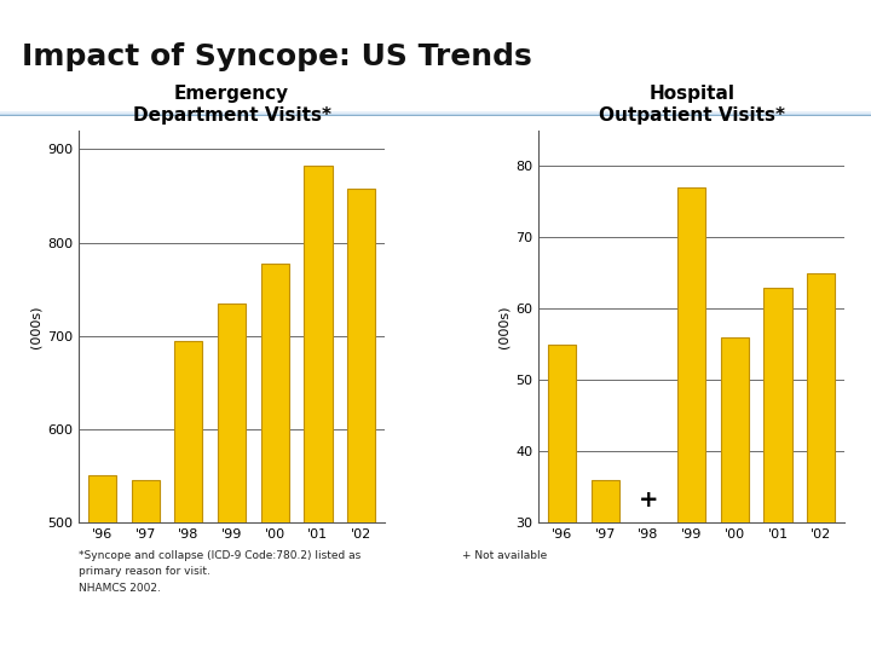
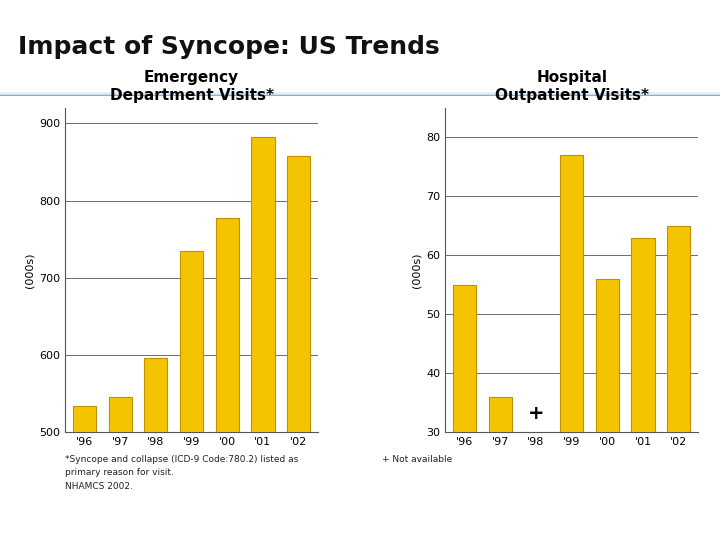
Emergency Department Visits*/'96: 550 -> 534
Emergency Department Visits*/'98: 695 -> 596
